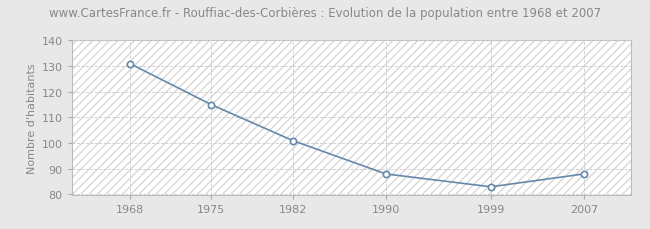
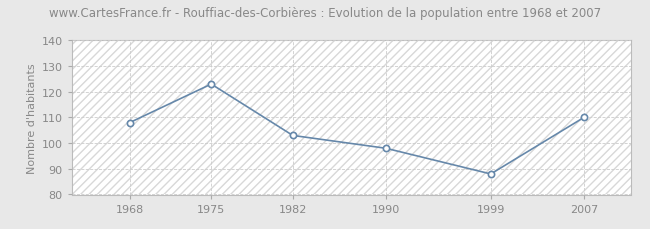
1968: 131 -> 108
1975: 115 -> 123
1982: 101 -> 103
1990: 88 -> 98
1999: 83 -> 88
2007: 88 -> 110
